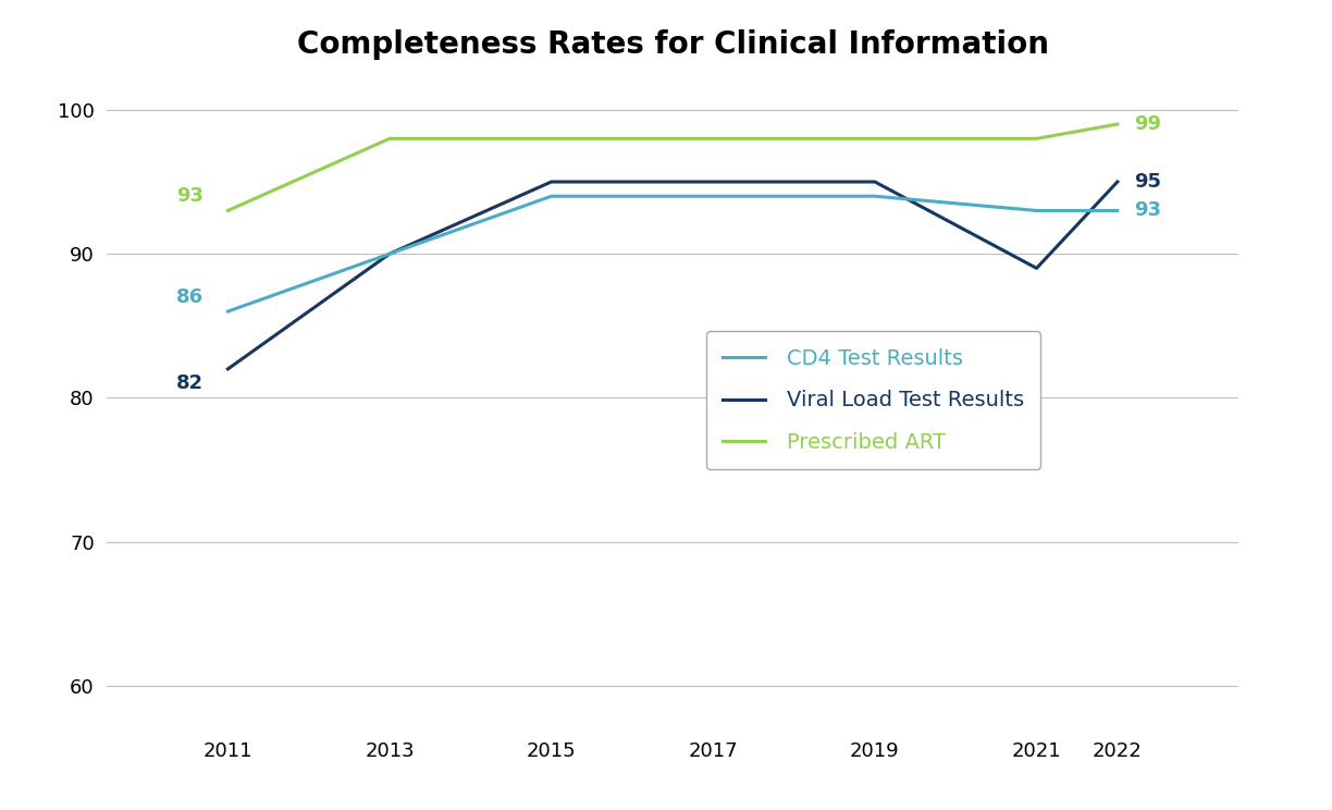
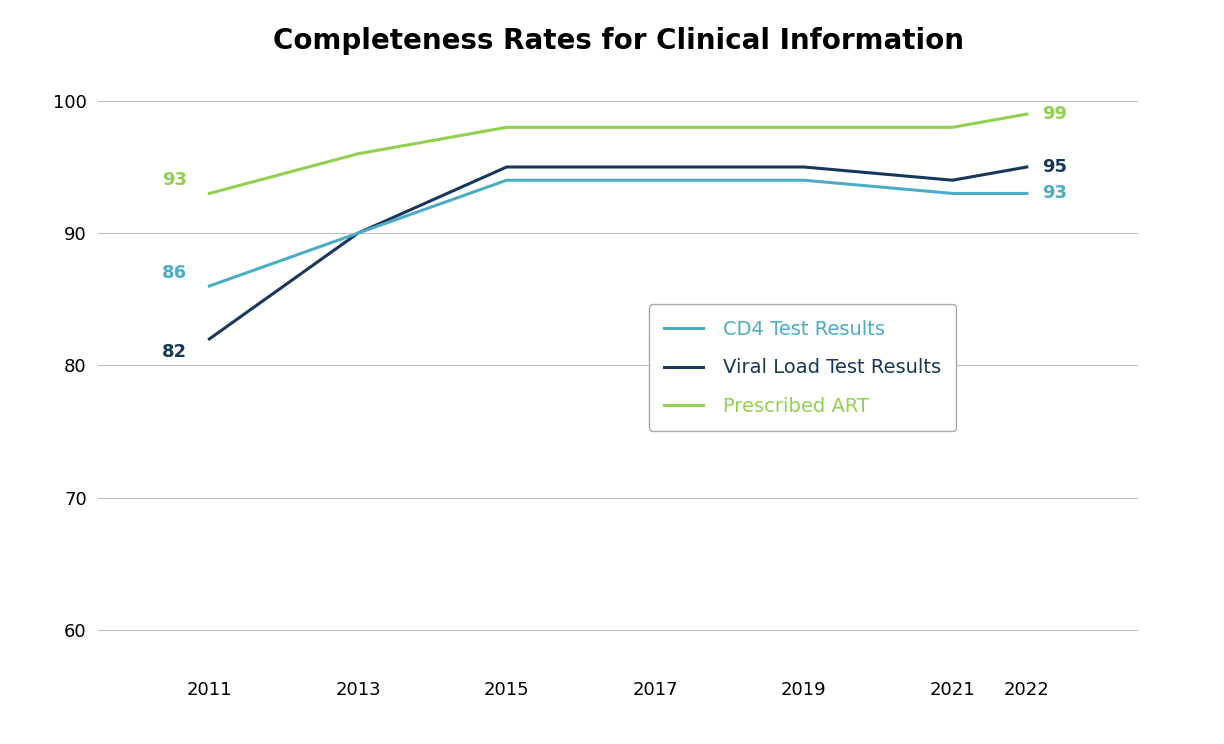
Prescribed ART/2013: 98 -> 96
Viral Load Test Results/2021: 89 -> 94
